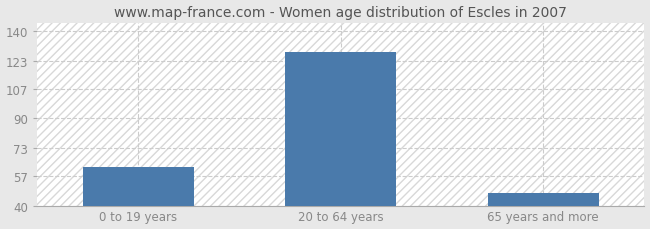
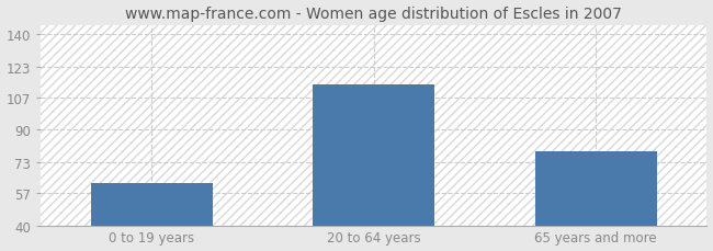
20 to 64 years: 128 -> 114
65 years and more: 47 -> 79
